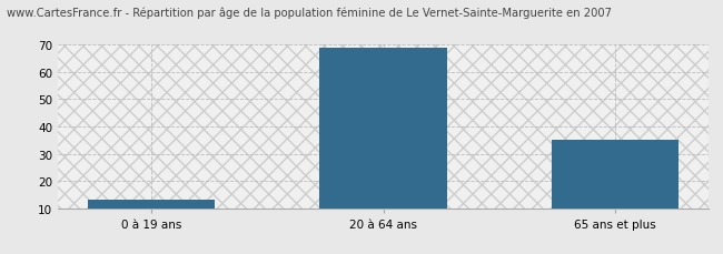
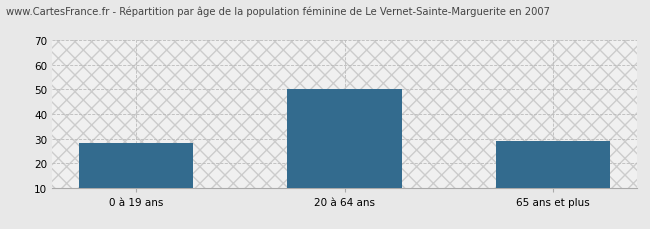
0 à 19 ans: 13 -> 28
20 à 64 ans: 69 -> 50
65 ans et plus: 35 -> 29
